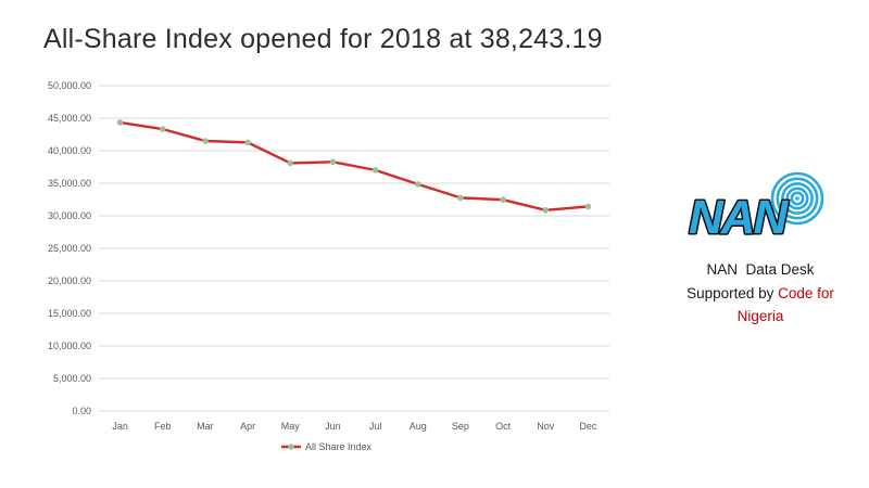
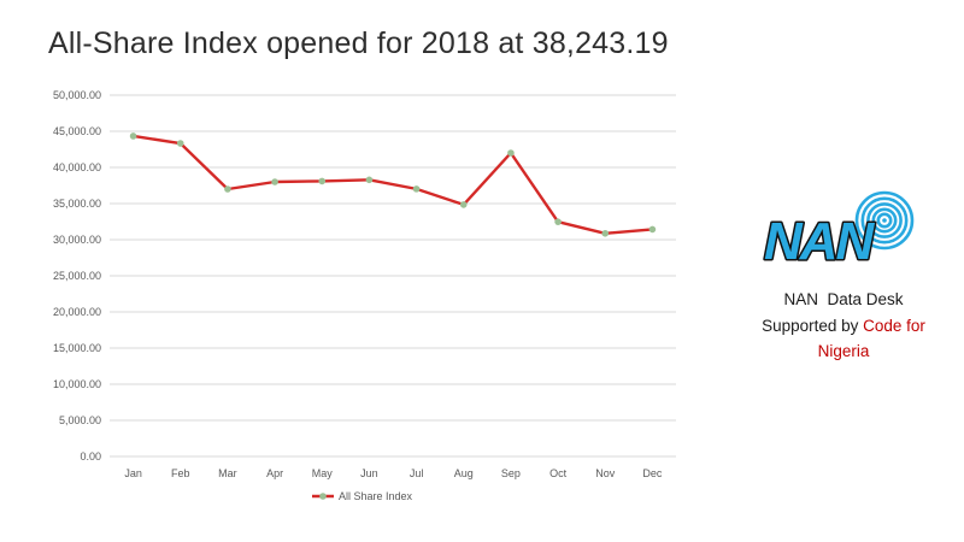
Mar: 42000 -> 37000
Apr: 41000 -> 38000
Sep: 33000 -> 42000
